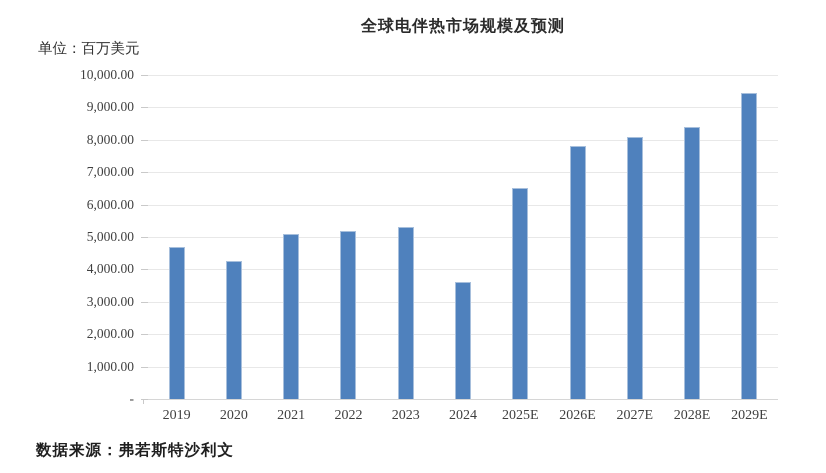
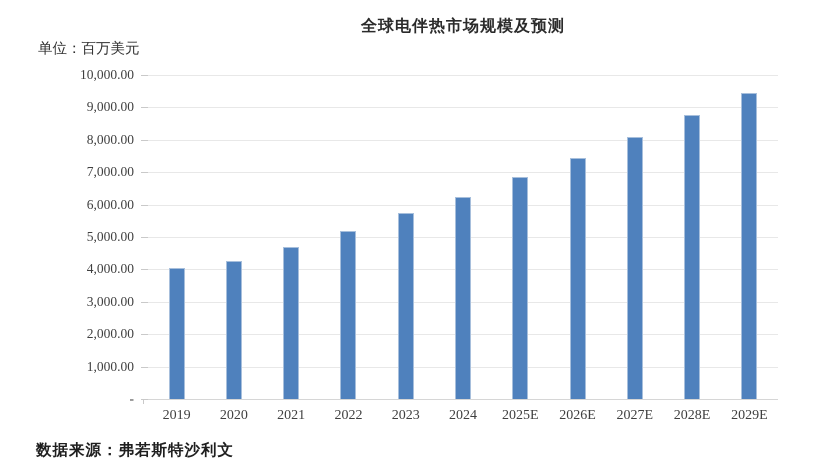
2019: 4700 -> 4000
2021: 5100 -> 4700
2023: 5300 -> 5700
2024: 3600 -> 6200
2025E: 6500 -> 6800
2026E: 7800 -> 7400
2028E: 8400 -> 8800
